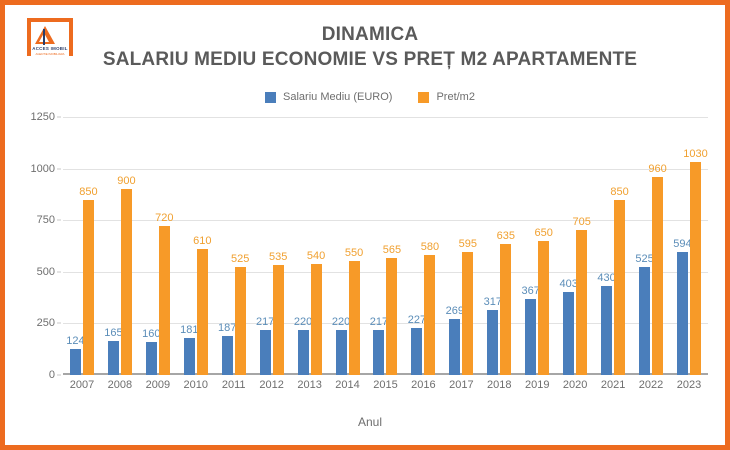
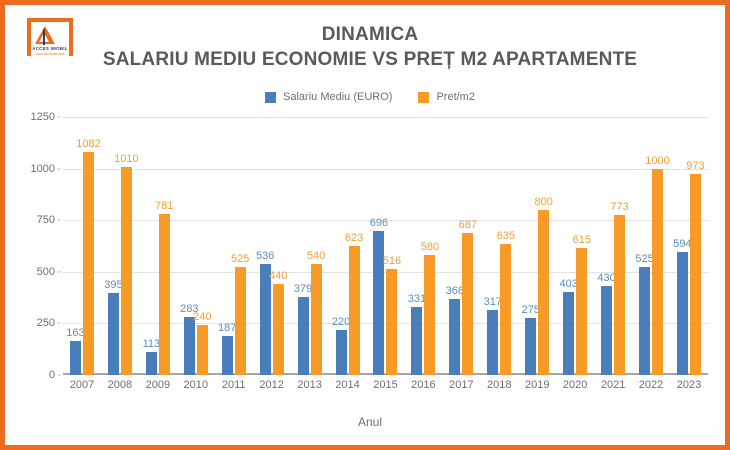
Salariu Mediu (EURO)/2007: 124 -> 163
Pret/m2/2007: 850 -> 1082
Salariu Mediu (EURO)/2008: 165 -> 395
Pret/m2/2008: 900 -> 1010
Salariu Mediu (EURO)/2009: 160 -> 113
Pret/m2/2009: 720 -> 781
Salariu Mediu (EURO)/2010: 181 -> 283
Pret/m2/2010: 610 -> 240
Salariu Mediu (EURO)/2012: 217 -> 536
Pret/m2/2012: 535 -> 440
Salariu Mediu (EURO)/2013: 220 -> 379
Pret/m2/2014: 550 -> 623
Salariu Mediu (EURO)/2015: 217 -> 696
Pret/m2/2015: 565 -> 516
Salariu Mediu (EURO)/2016: 227 -> 331
Salariu Mediu (EURO)/2017: 269 -> 368
Pret/m2/2017: 595 -> 687
Salariu Mediu (EURO)/2019: 367 -> 275
Pret/m2/2019: 650 -> 800
Pret/m2/2020: 705 -> 615
Pret/m2/2021: 850 -> 773
Pret/m2/2022: 960 -> 1000
Pret/m2/2023: 1030 -> 973
